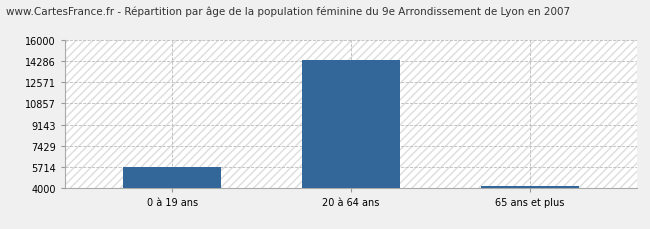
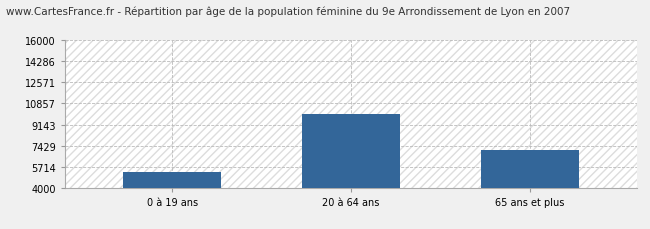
0 à 19 ans: 5700 -> 5300
20 à 64 ans: 14400 -> 10000
65 ans et plus: 4100 -> 7100
